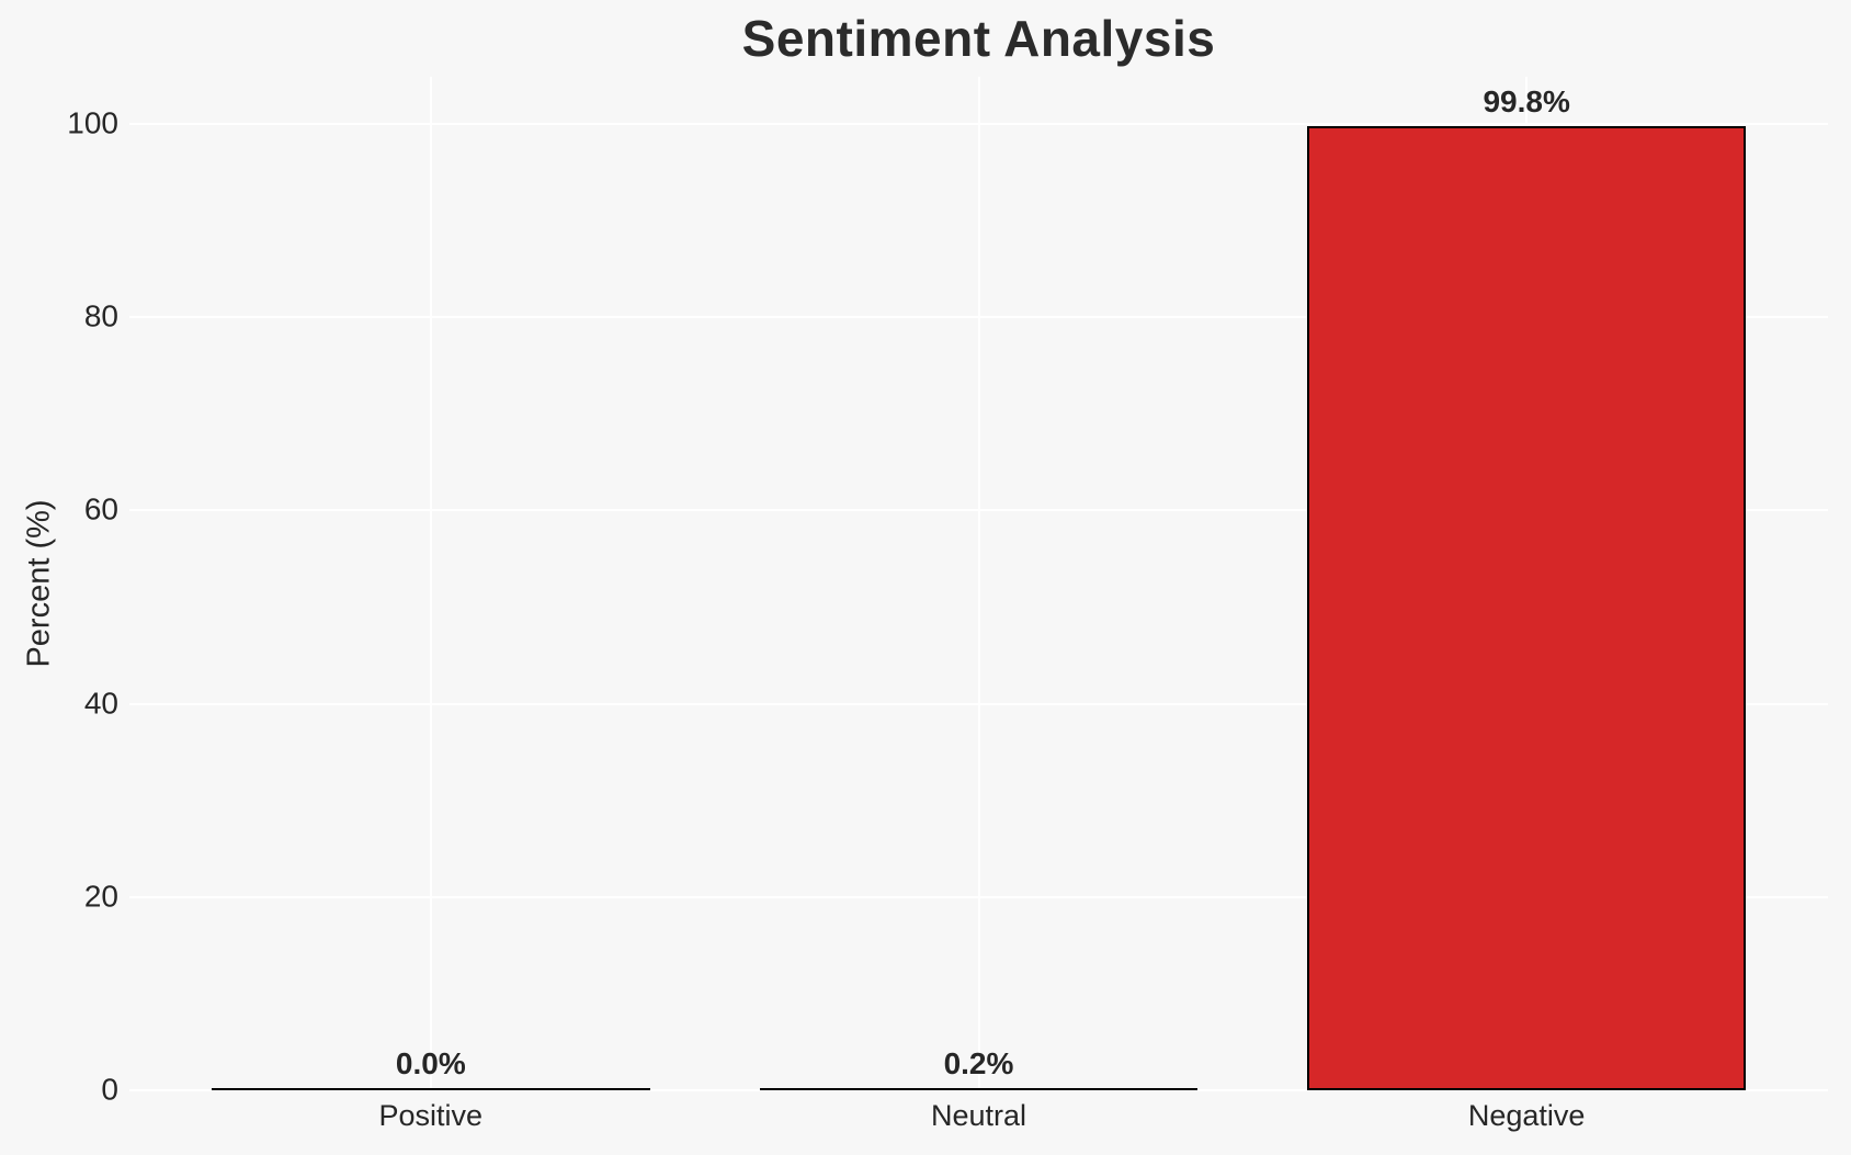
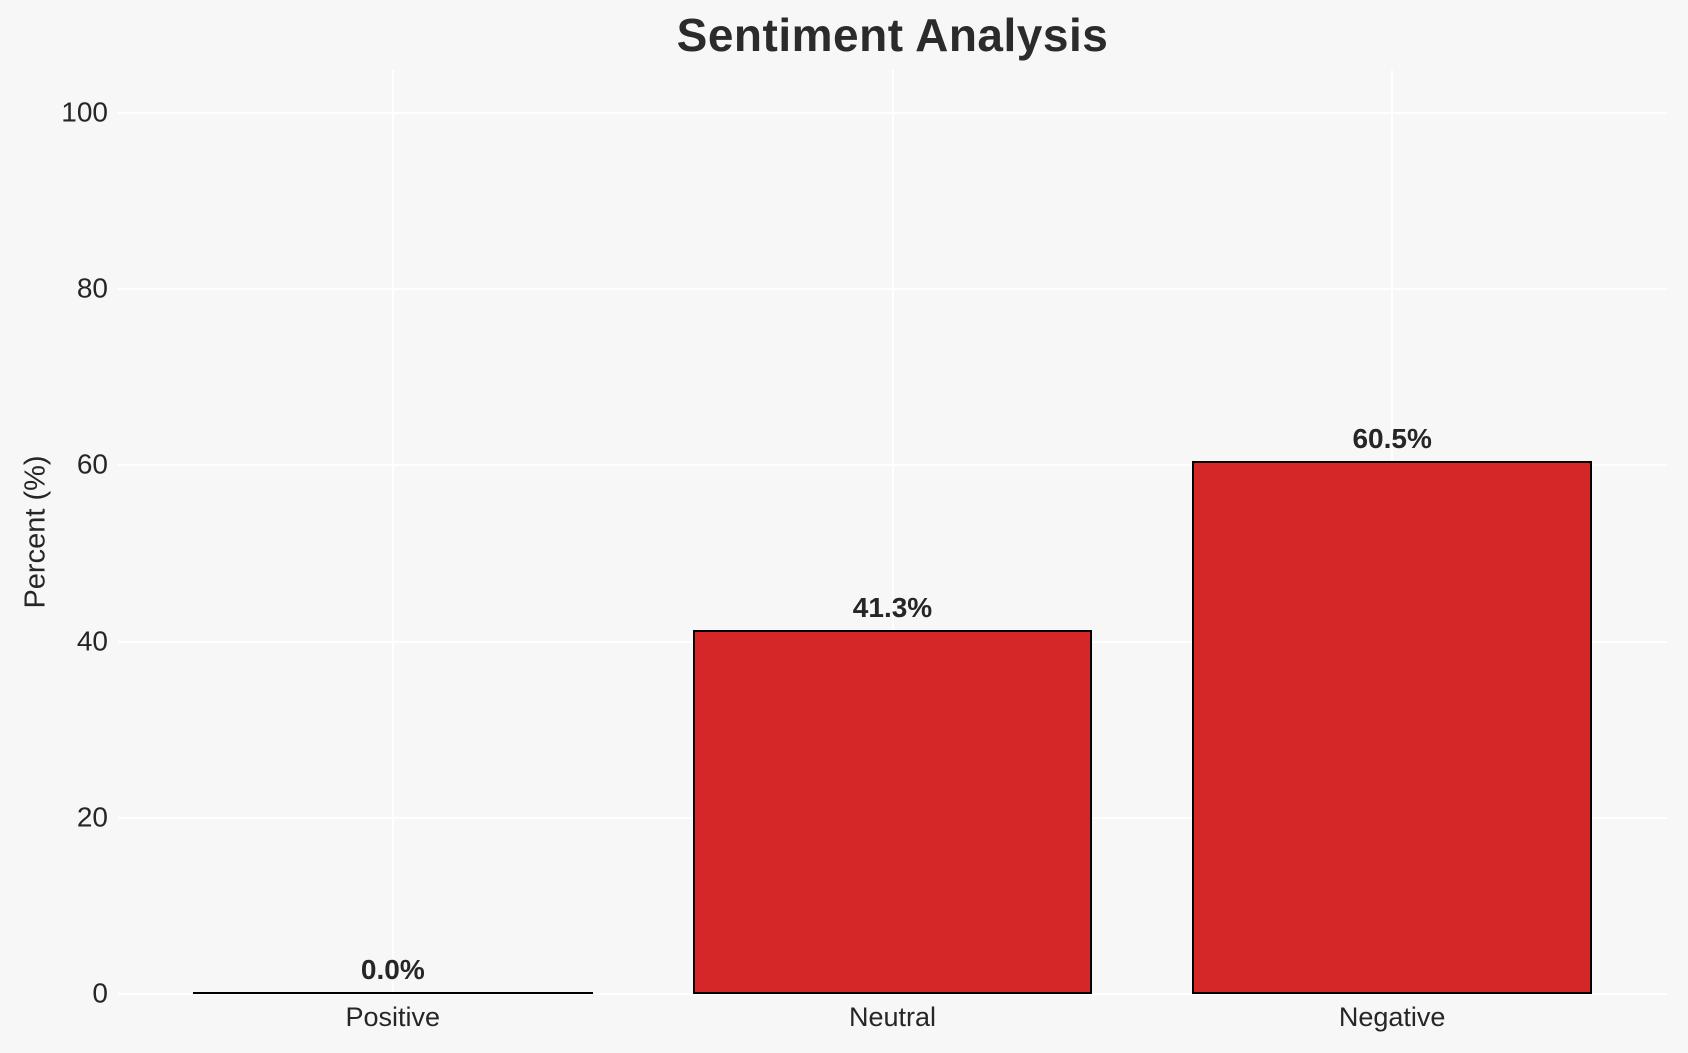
Neutral: 0.2% -> 41.3%
Negative: 99.8% -> 60.5%
